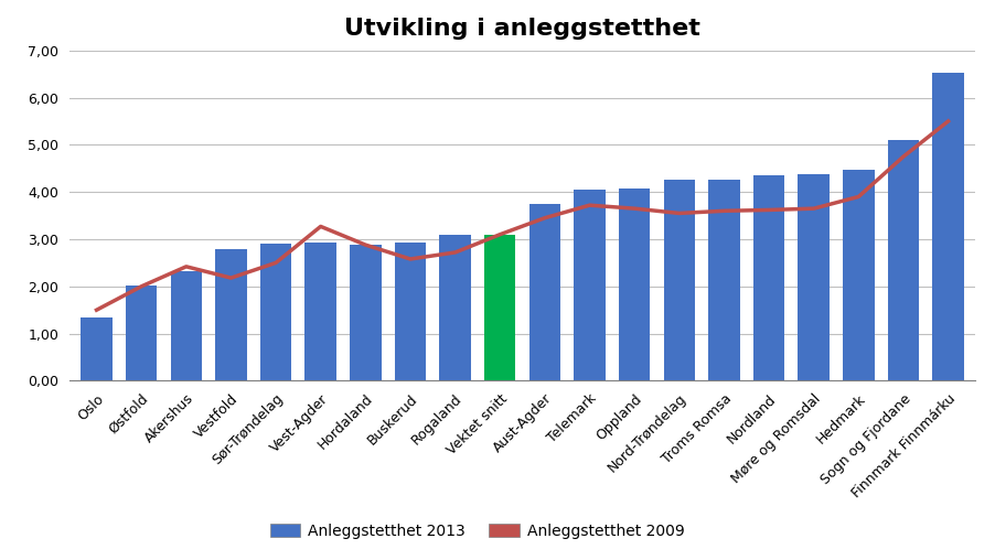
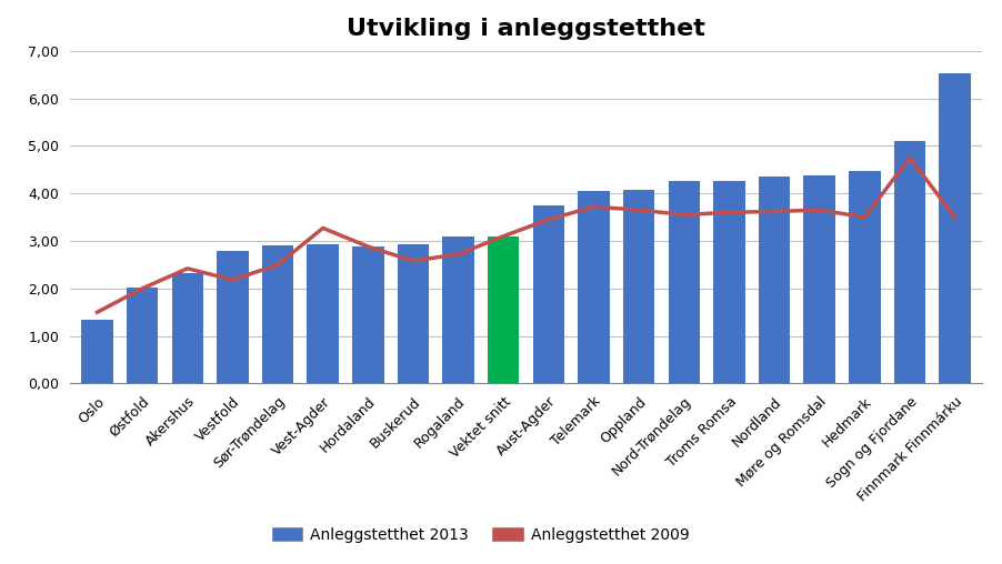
Anleggstetthet 2009/Hedmark: 3,90 -> 3,50
Anleggstetthet 2009/Finnmark Finnmárku: 5,50 -> 3,50
